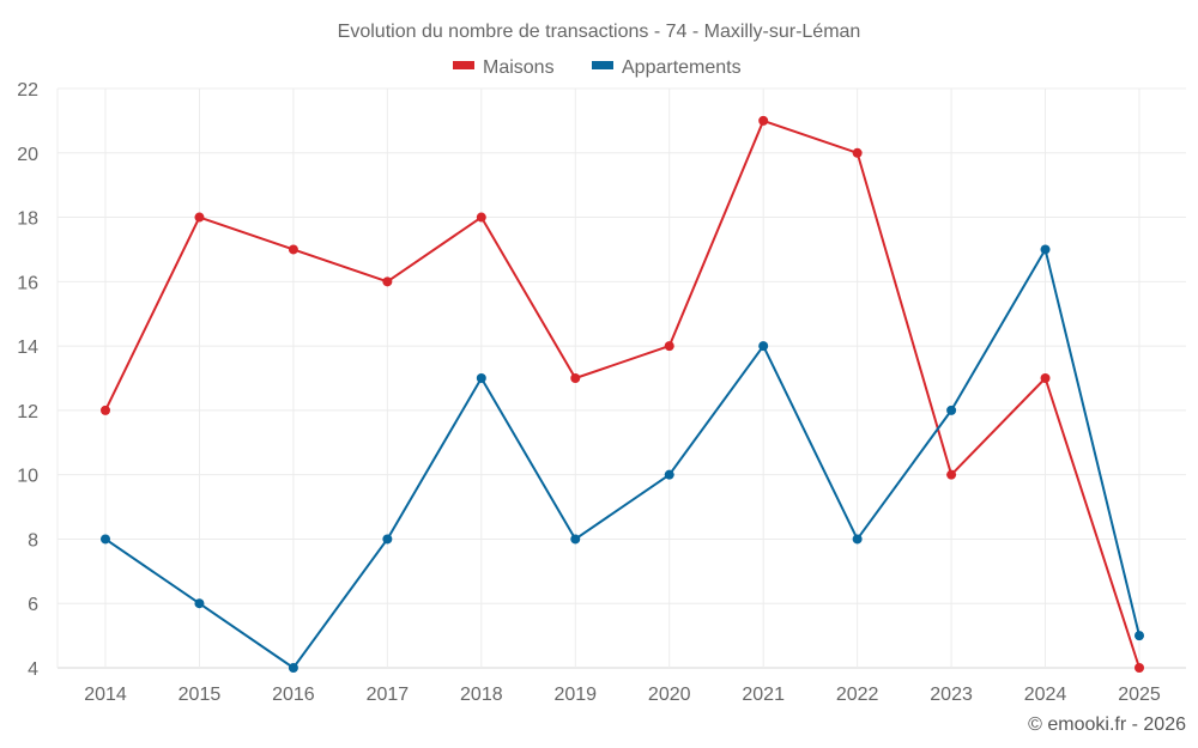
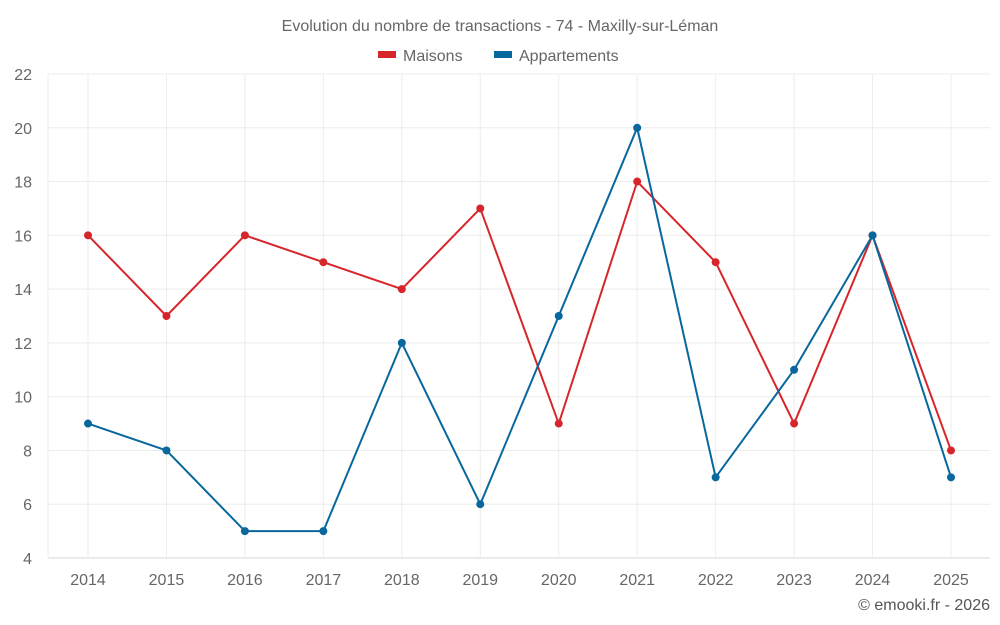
Maisons/2014: 12 -> 16
Appartements/2014: 8 -> 9
Maisons/2015: 18 -> 13
Appartements/2015: 6 -> 8
Maisons/2016: 17 -> 16
Appartements/2016: 4 -> 5
Maisons/2017: 16 -> 15
Appartements/2017: 8 -> 5
Maisons/2018: 18 -> 14
Appartements/2018: 13 -> 12
Maisons/2019: 13 -> 17
Appartements/2019: 8 -> 6
Maisons/2020: 14 -> 9
Appartements/2020: 10 -> 13
Maisons/2021: 21 -> 18
Appartements/2021: 14 -> 20
Maisons/2022: 20 -> 15
Appartements/2022: 8 -> 7
Maisons/2023: 10 -> 9
Appartements/2023: 12 -> 11
Maisons/2024: 13 -> 16
Appartements/2024: 17 -> 16
Maisons/2025: 4 -> 8
Appartements/2025: 5 -> 7
